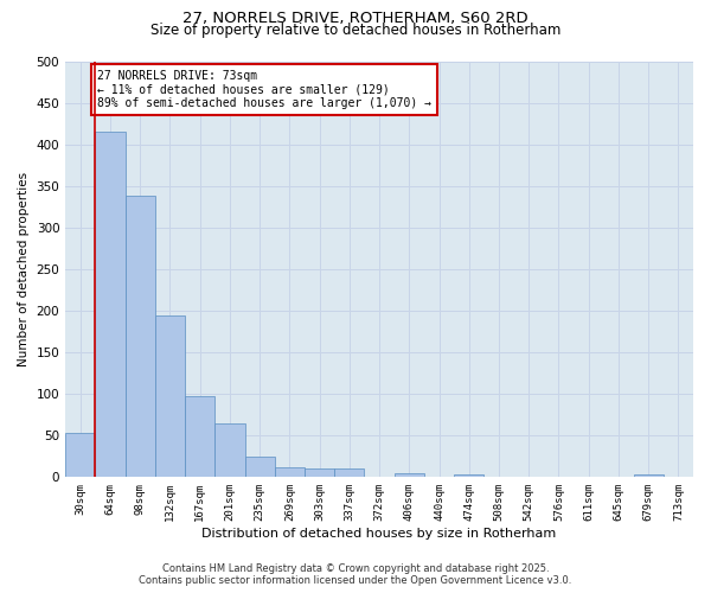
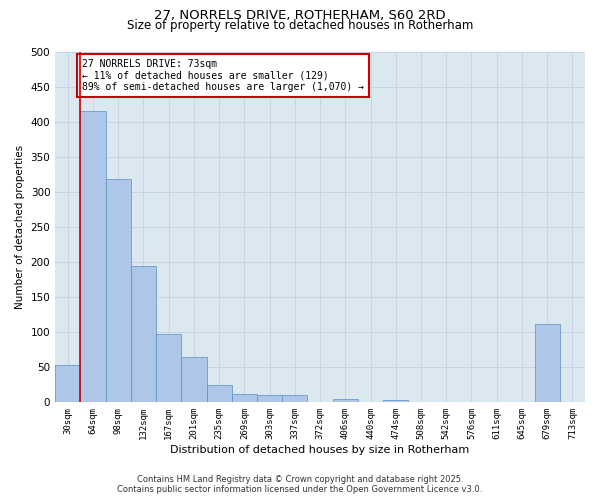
98sqm: 338 -> 318
679sqm: 3 -> 112
